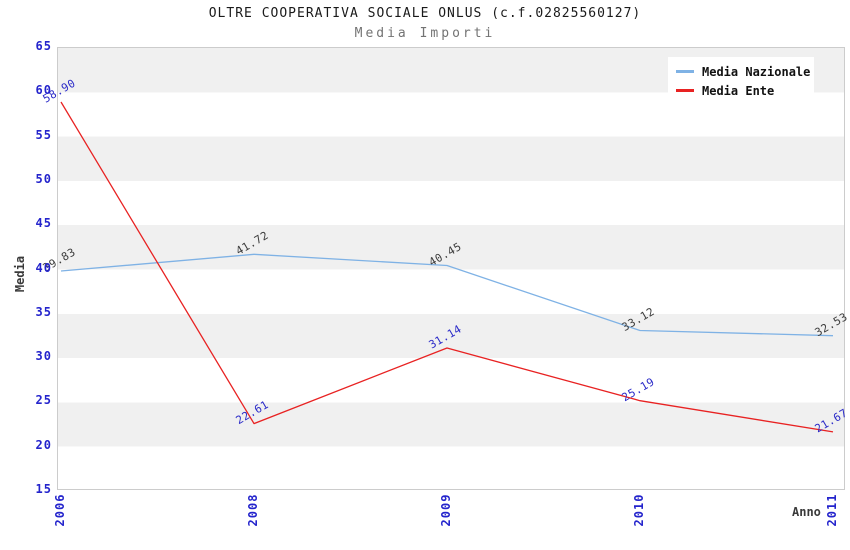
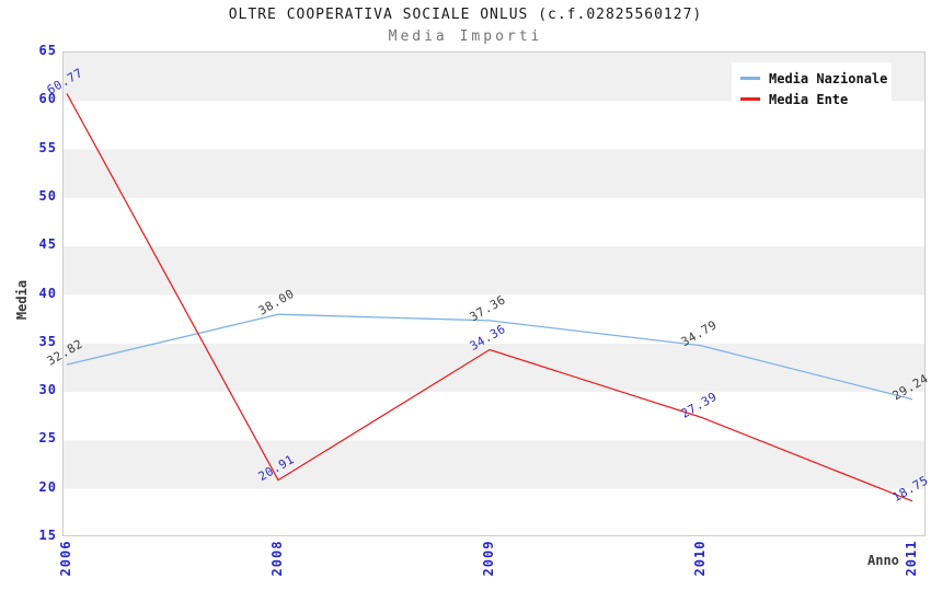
Media Nazionale/2006: 39.83 -> 32.82
Media Ente/2006: 58.90 -> 60.77
Media Nazionale/2008: 41.72 -> 38.00
Media Ente/2008: 22.61 -> 20.91
Media Nazionale/2009: 40.45 -> 37.36
Media Ente/2009: 31.14 -> 34.36
Media Nazionale/2010: 33.12 -> 34.79
Media Ente/2010: 25.19 -> 27.39
Media Nazionale/2011: 32.53 -> 29.24
Media Ente/2011: 21.67 -> 18.75
